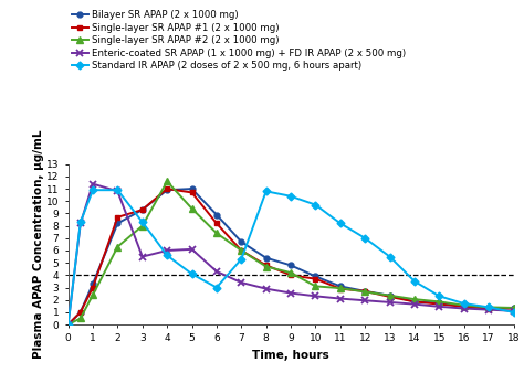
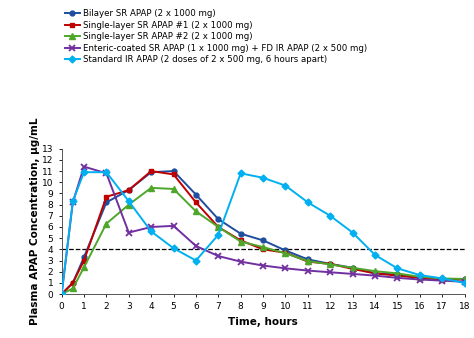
Single-layer SR APAP #2 (2 x 1000 mg)/4: 11.6 -> 9.5
Single-layer SR APAP #2 (2 x 1000 mg)/10: 3.1 -> 3.6
